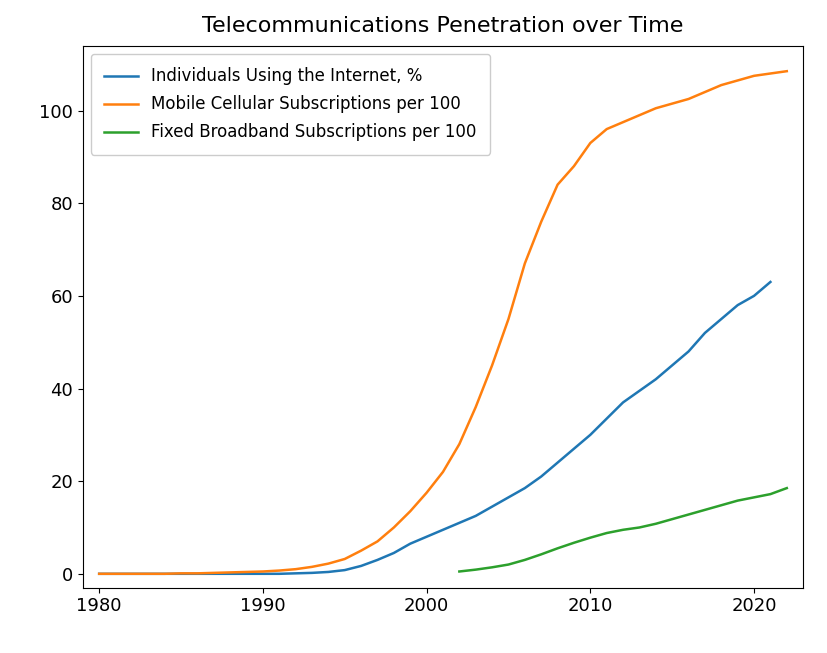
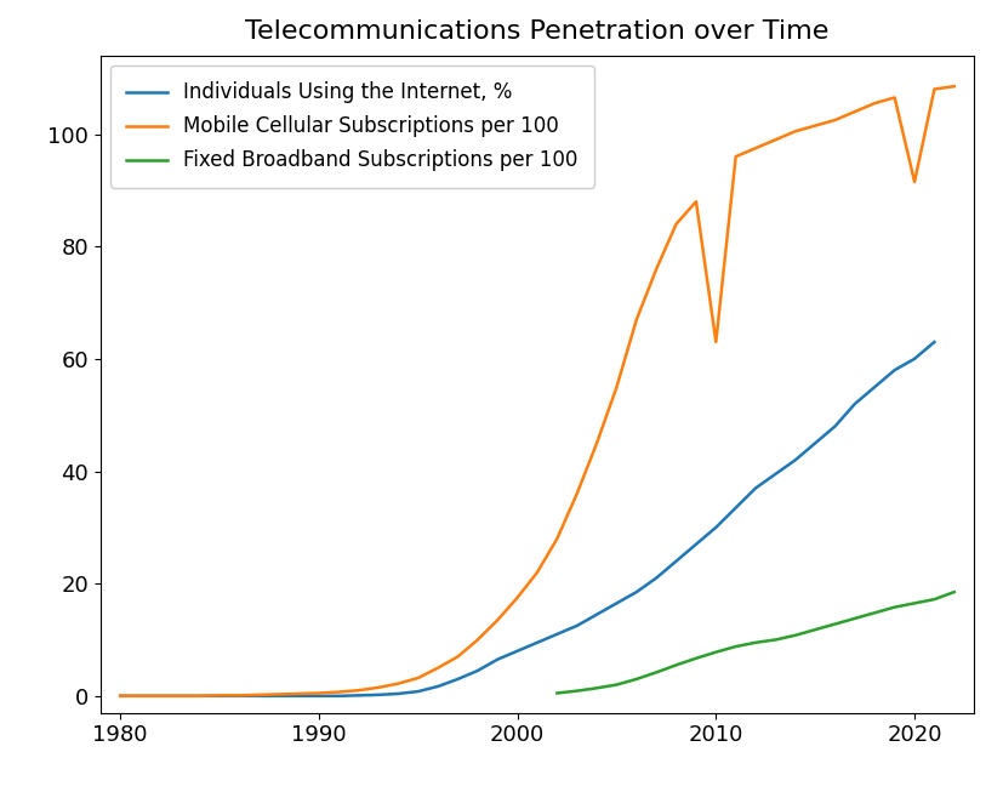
Mobile Cellular Subscriptions per 100/2010: 93.0 -> 63.0
Mobile Cellular Subscriptions per 100/2020: 107.5 -> 91.5
